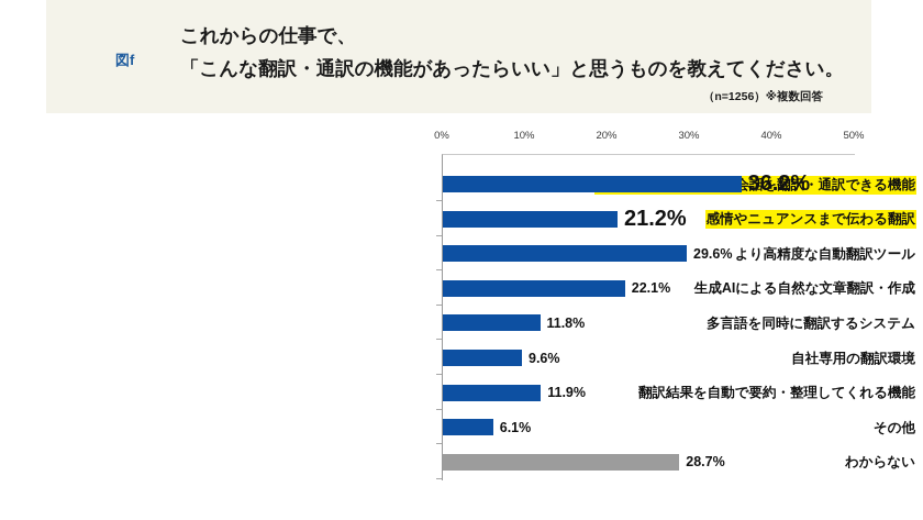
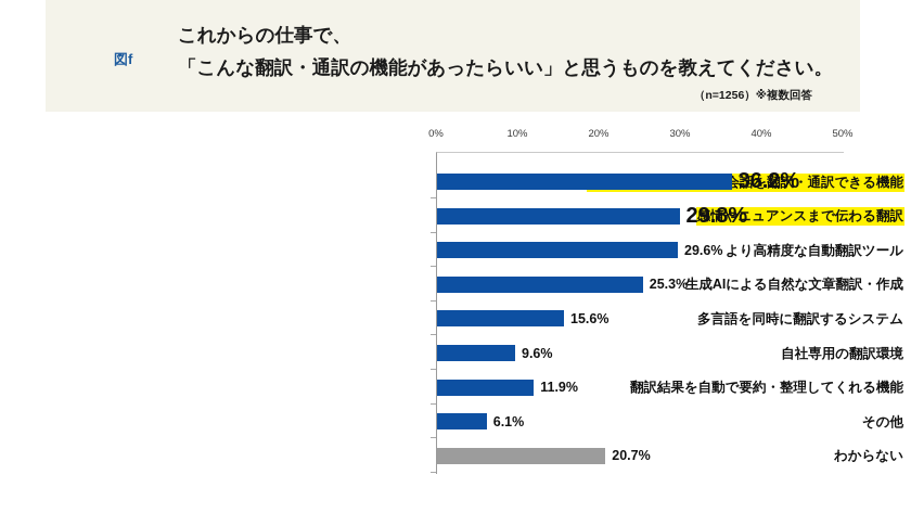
感情やニュアンスまで伝わる翻訳: 21.2% -> 29.8%
生成AIによる自然な文章翻訳・作成: 22.1% -> 25.3%
多言語を同時に翻訳するシステム: 11.8% -> 15.6%
わからない: 28.7% -> 20.7%
